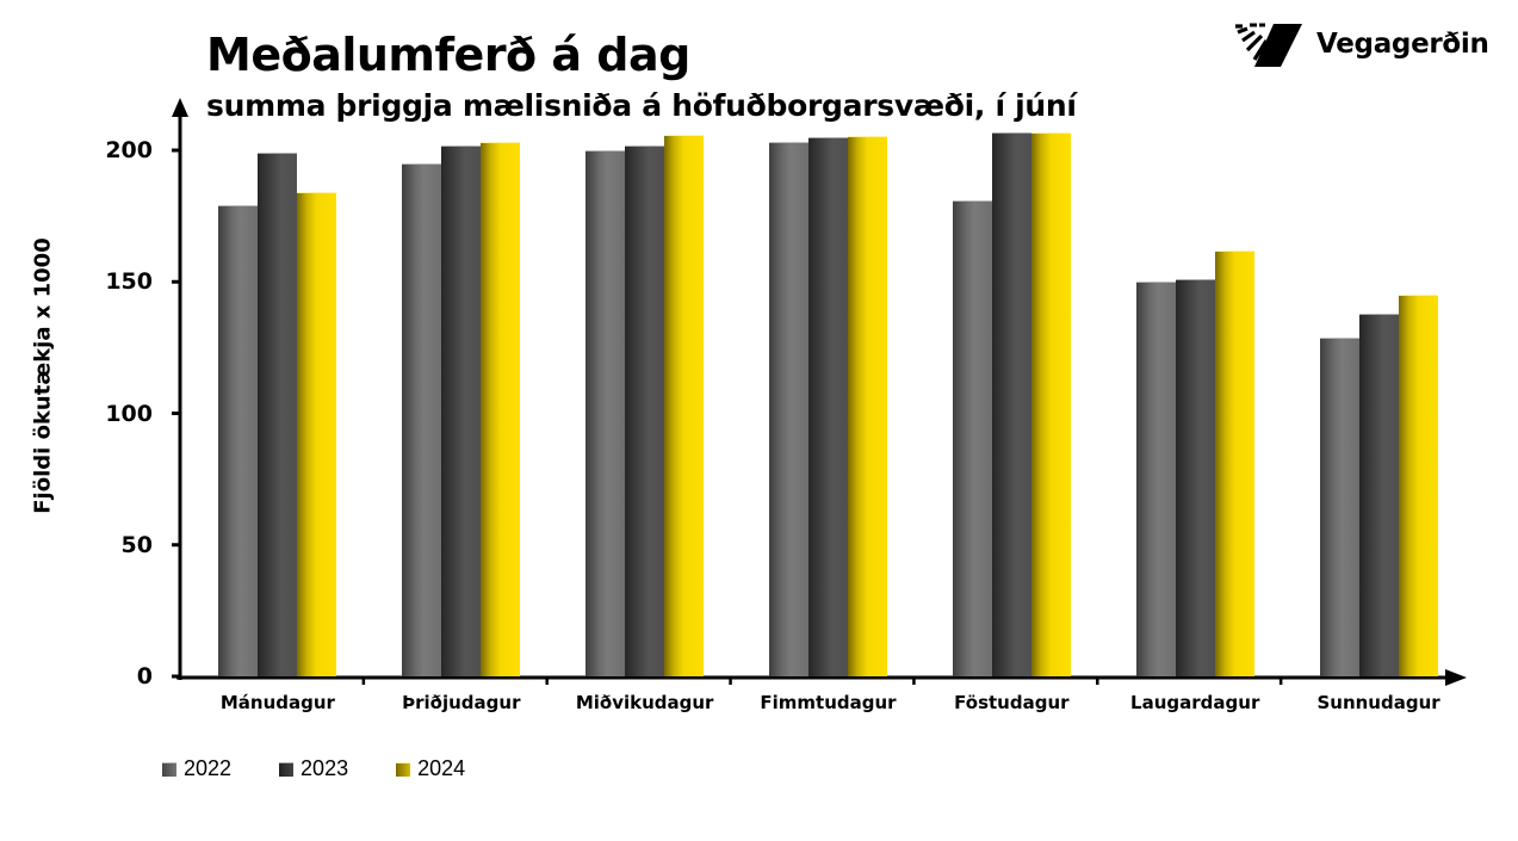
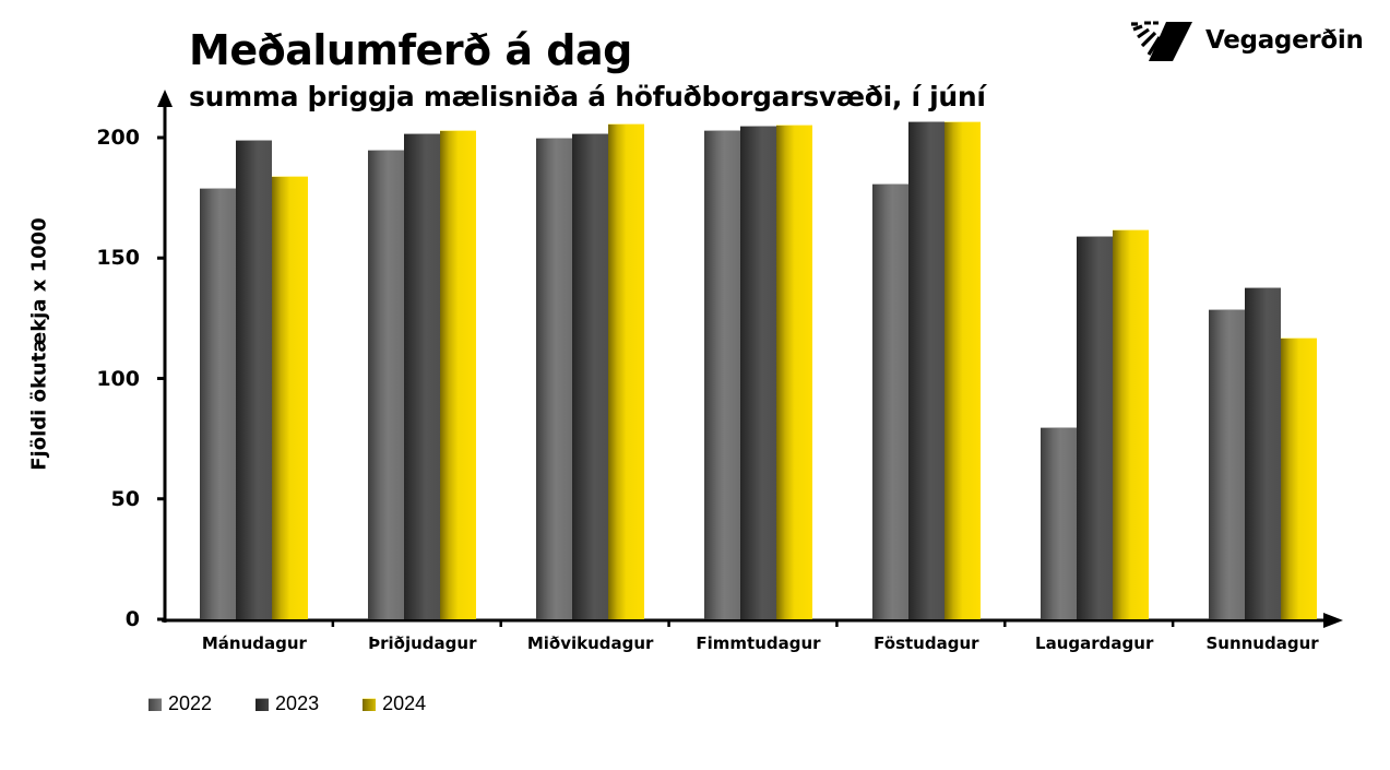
2022/Laugardagur: 150 -> 80
2023/Laugardagur: 151 -> 159
2024/Sunnudagur: 145 -> 117
